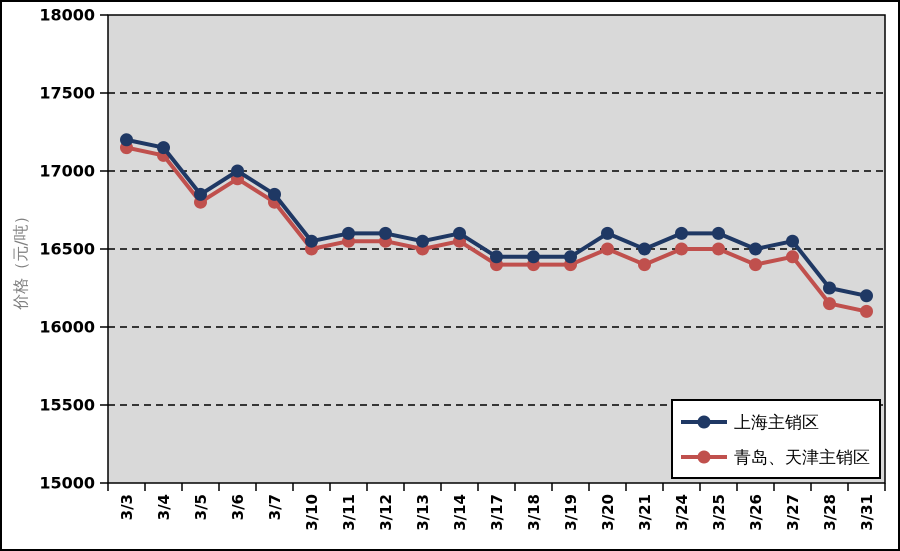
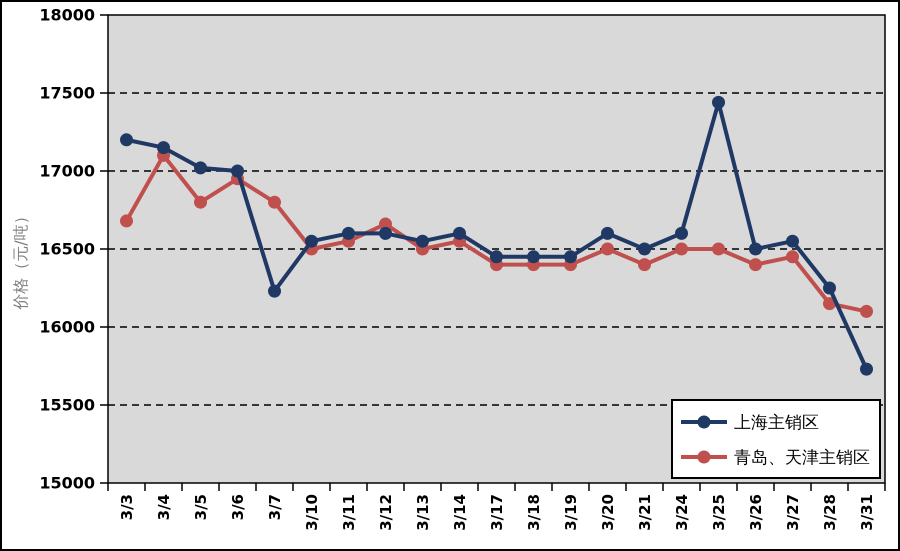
青岛、天津主销区/3/3: 17150 -> 16680
上海主销区/3/5: 16850 -> 17020
上海主销区/3/7: 16850 -> 16230
青岛、天津主销区/3/12: 16550 -> 16660
上海主销区/3/25: 16600 -> 17440
上海主销区/3/31: 16200 -> 15730
